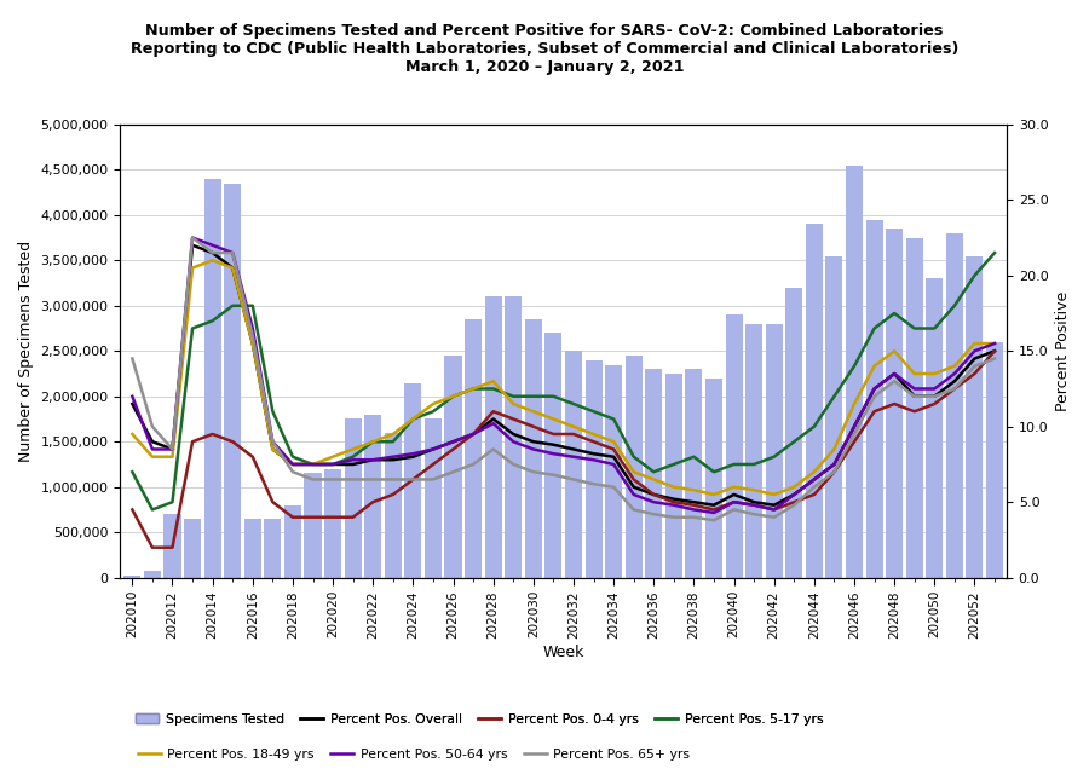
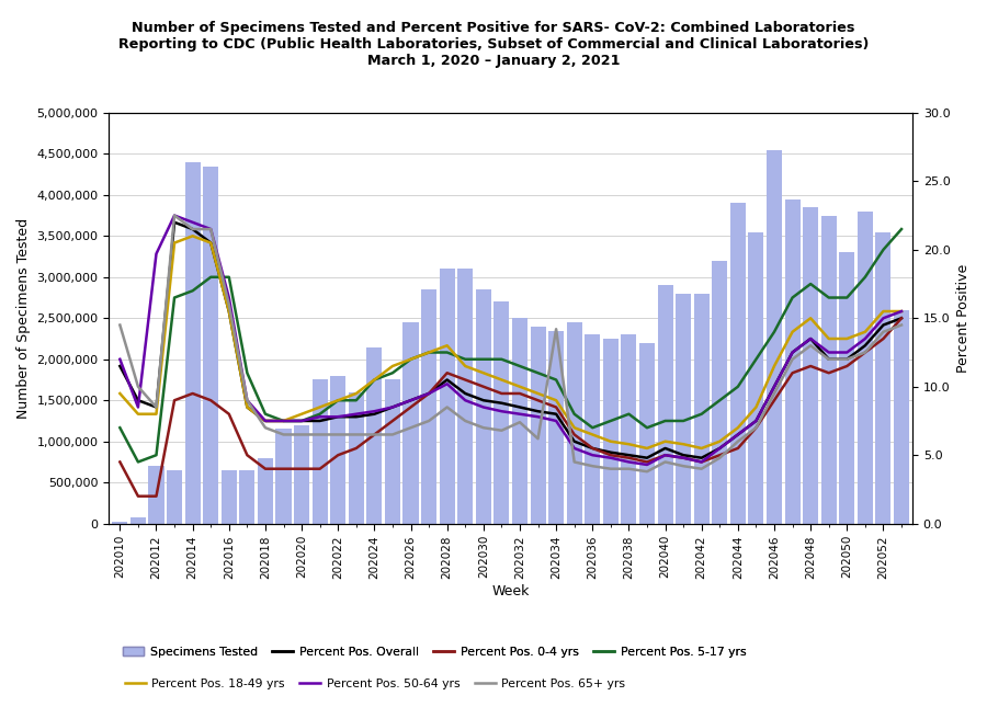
Percent Pos. 50-64 yrs/202012: 8.5 -> 19.7
Percent Pos. 65+ yrs/202032: 6.5 -> 7.4
Percent Pos. 65+ yrs/202034: 6.0 -> 14.2
